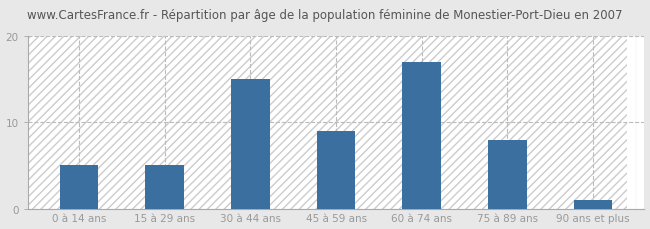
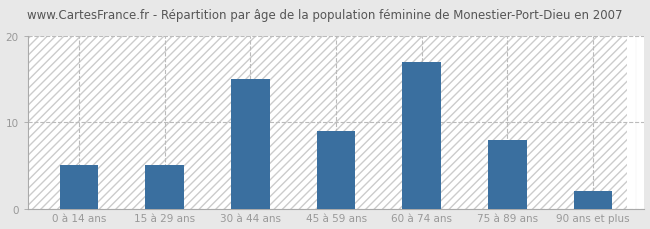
90 ans et plus: 1 -> 2
